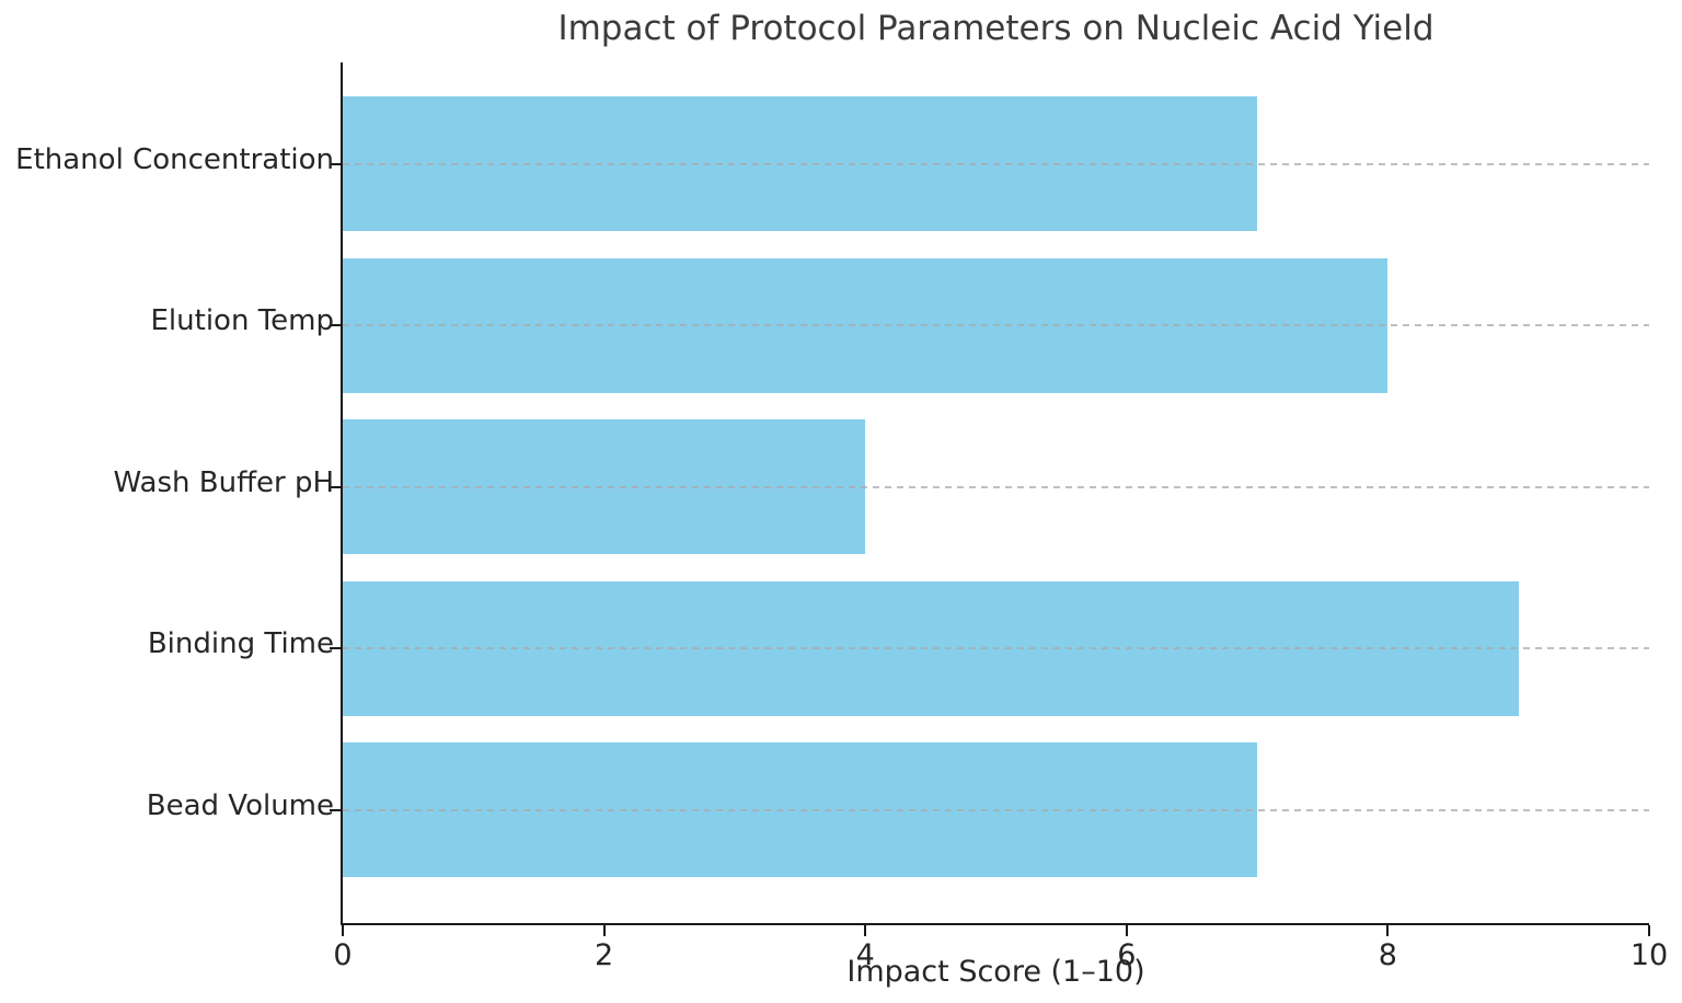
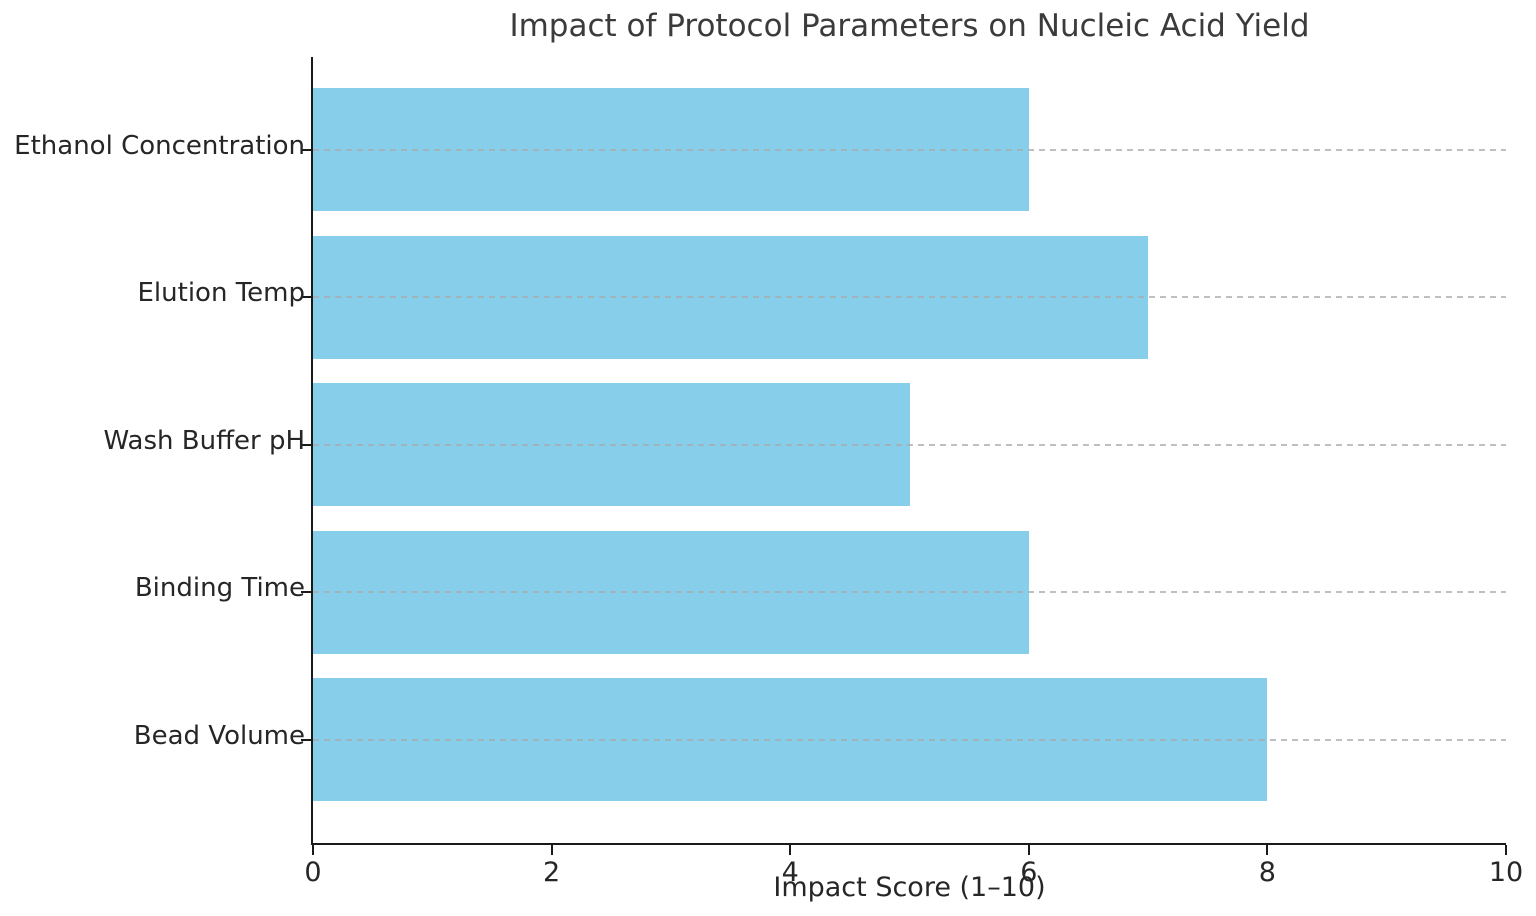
Ethanol Concentration: 7 -> 6
Elution Temp: 8 -> 7
Wash Buffer pH: 4 -> 5
Binding Time: 9 -> 6
Bead Volume: 7 -> 8
